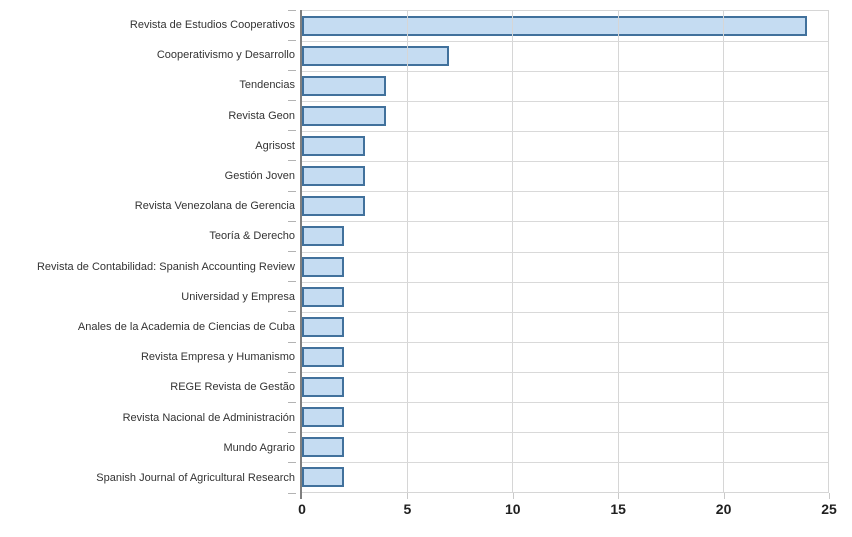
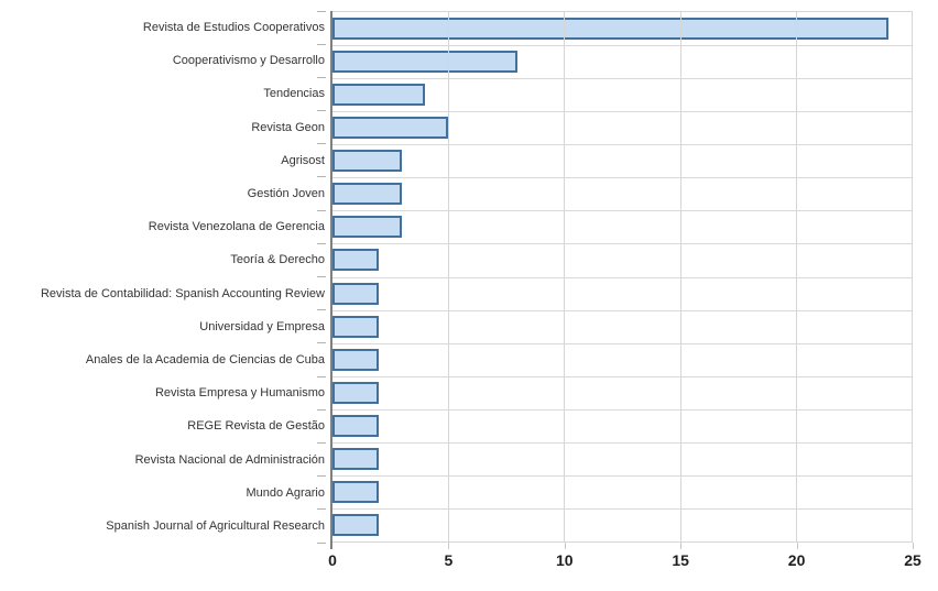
Cooperativismo y Desarrollo: 7 -> 8
Revista Geon: 4 -> 5
